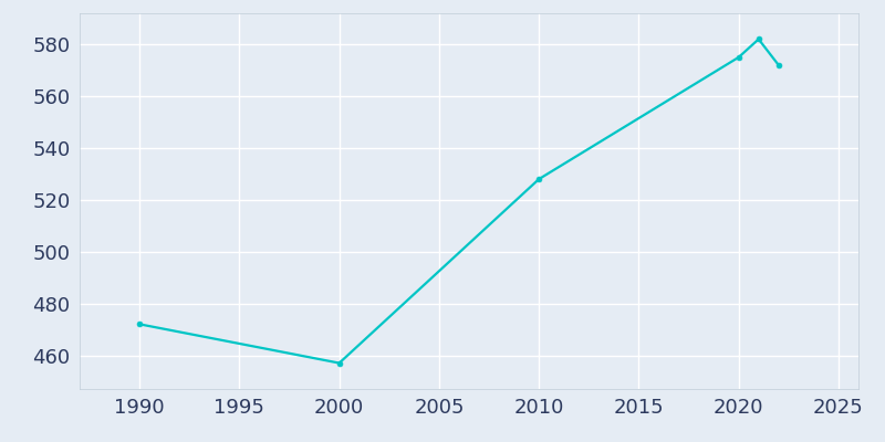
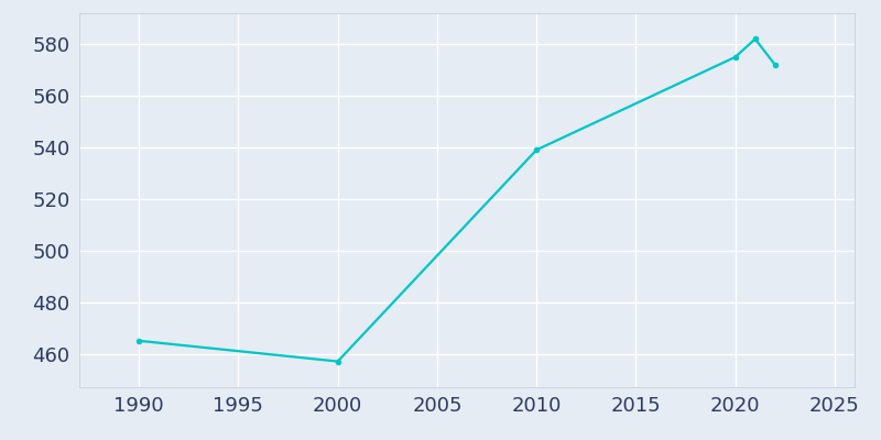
1990: 472 -> 465
2010: 528 -> 539
